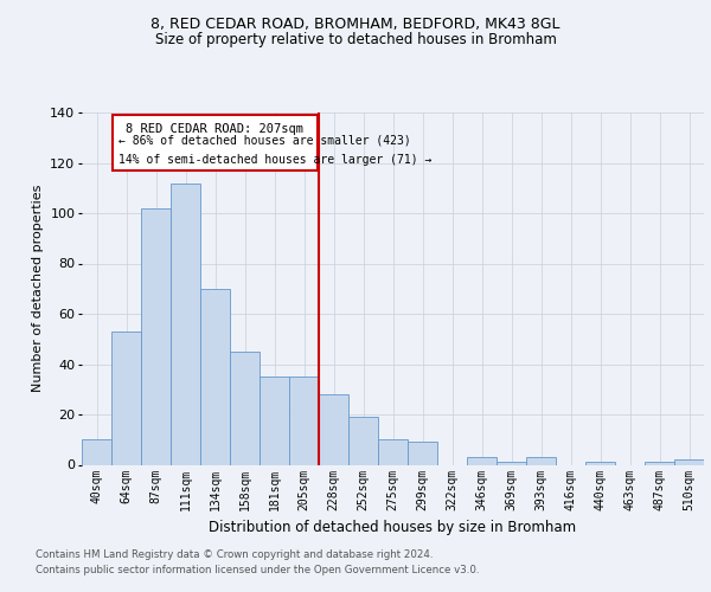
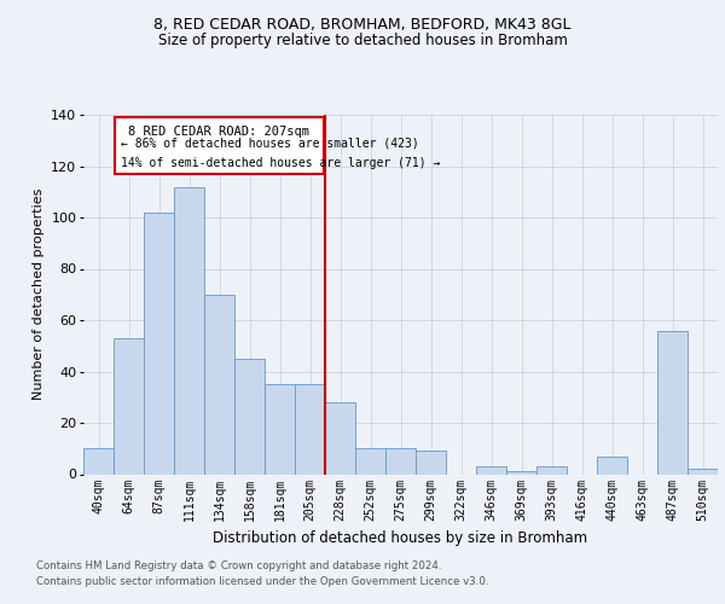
252sqm: 19 -> 10
440sqm: 1 -> 7
487sqm: 1 -> 56
